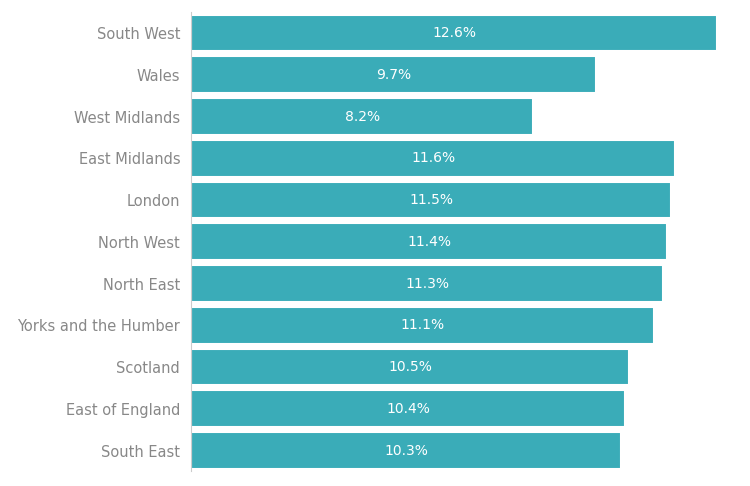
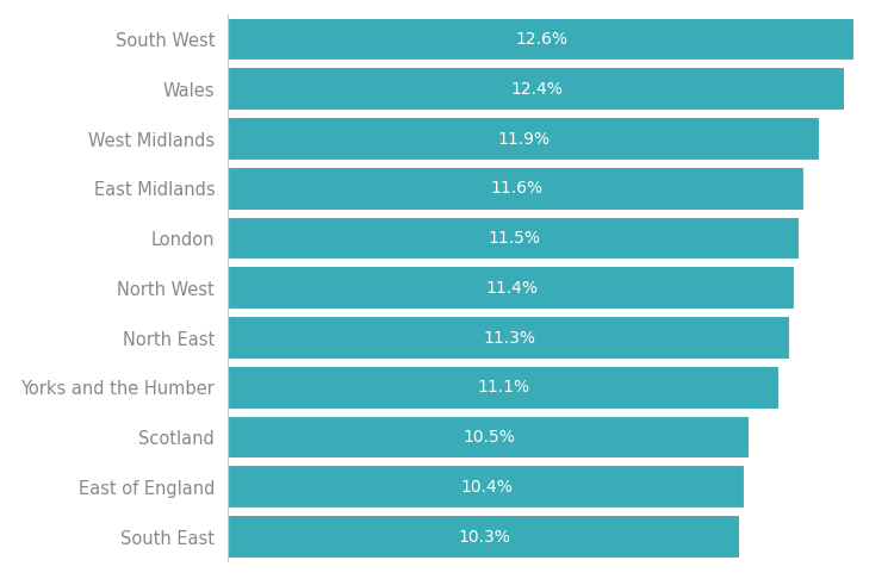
Wales: 9.7% -> 12.4%
West Midlands: 8.2% -> 11.9%
